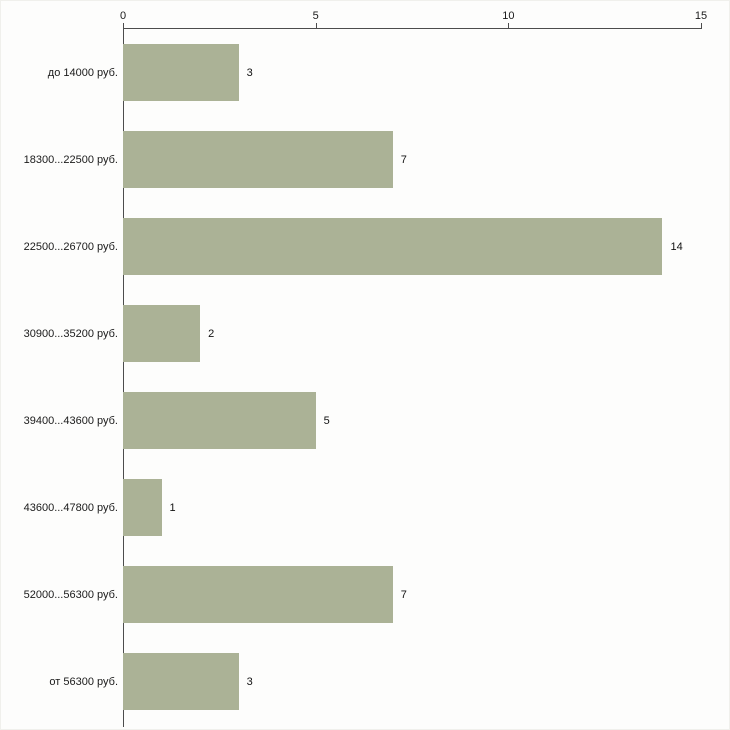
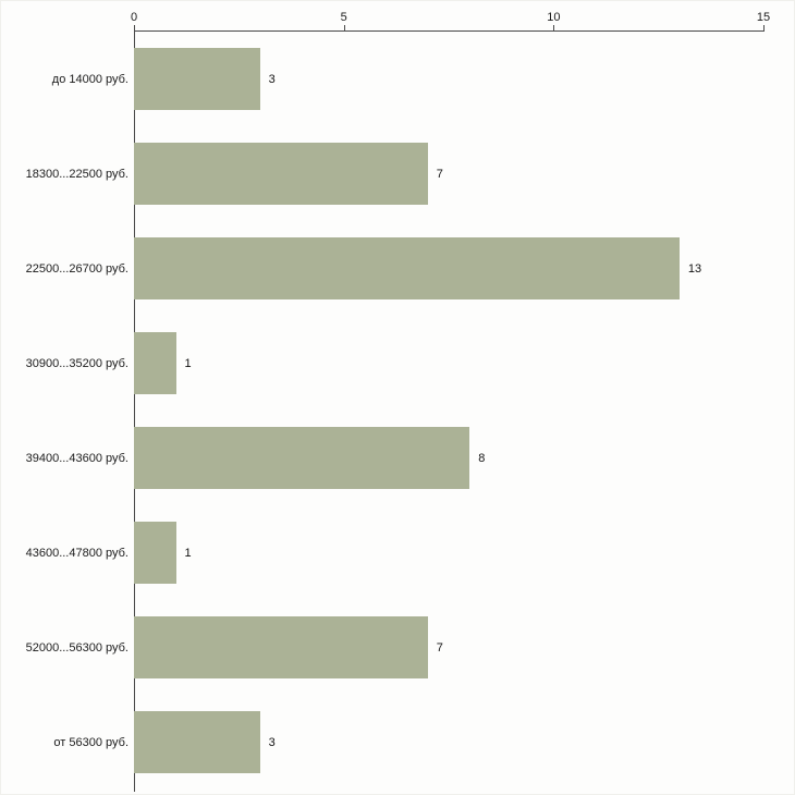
22500...26700 руб.: 14 -> 13
30900...35200 руб.: 2 -> 1
39400...43600 руб.: 5 -> 8
